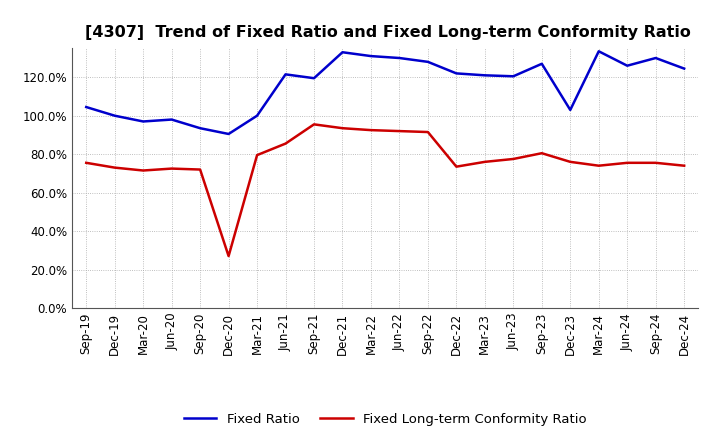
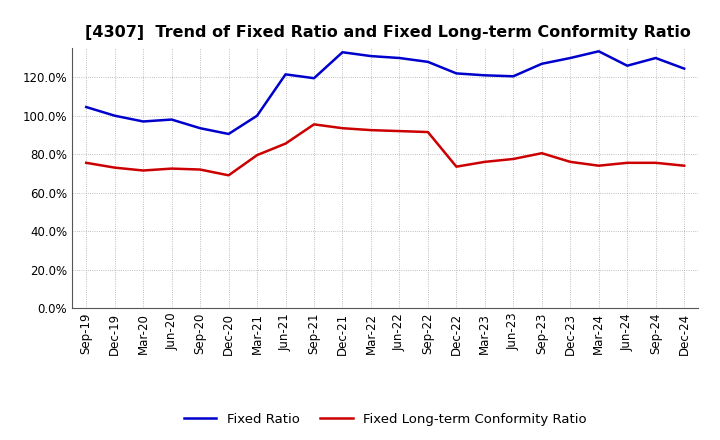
Fixed Long-term Conformity Ratio/Dec-20: 27% -> 69%
Fixed Ratio/Dec-23: 103% -> 130%
